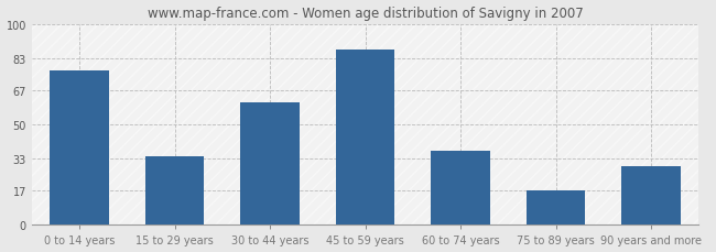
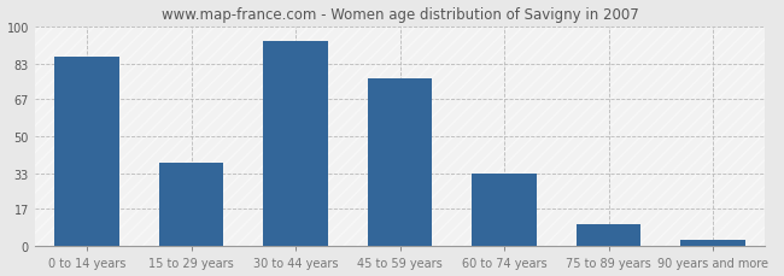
0 to 14 years: 77 -> 86
15 to 29 years: 34 -> 38
30 to 44 years: 61 -> 93
45 to 59 years: 87 -> 76
60 to 74 years: 37 -> 33
75 to 89 years: 17 -> 10
90 years and more: 29 -> 3
